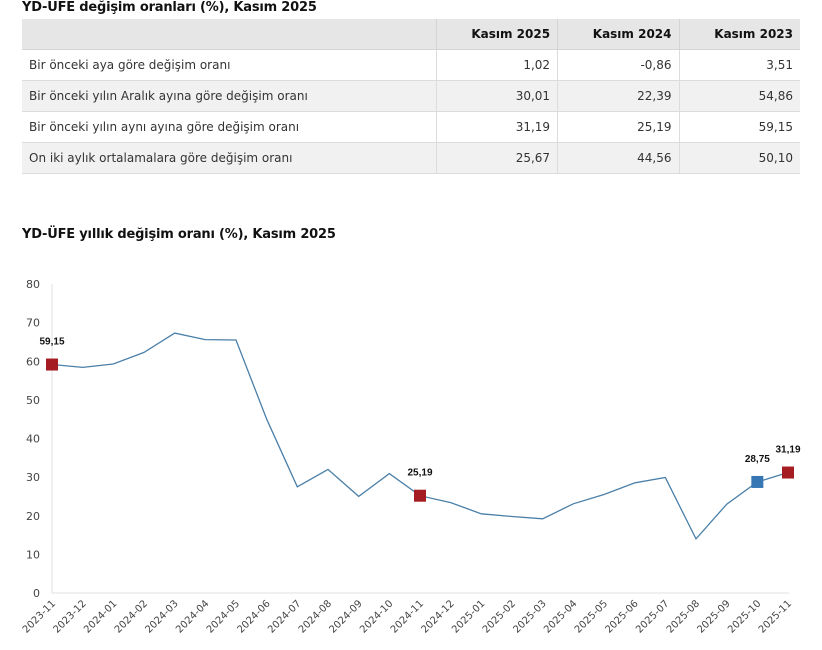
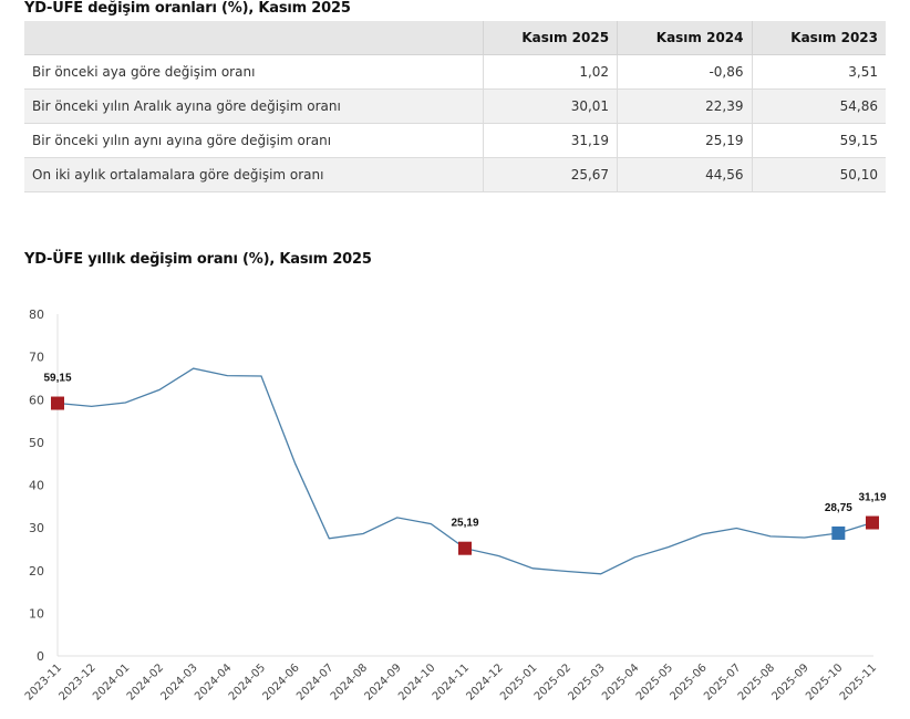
2024-08: 32 -> 29
2024-09: 25 -> 32
2025-08: 14 -> 28
2025-09: 23 -> 28
